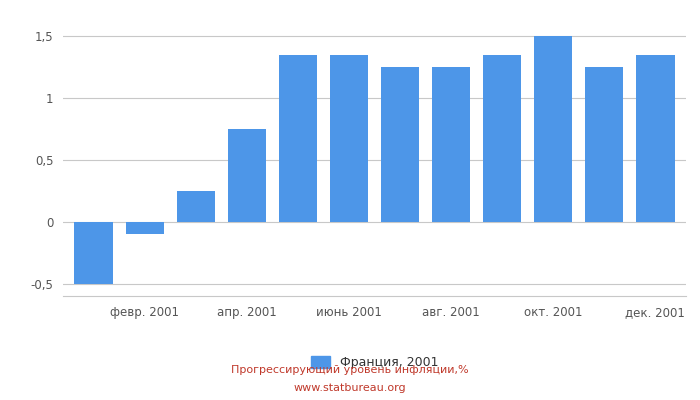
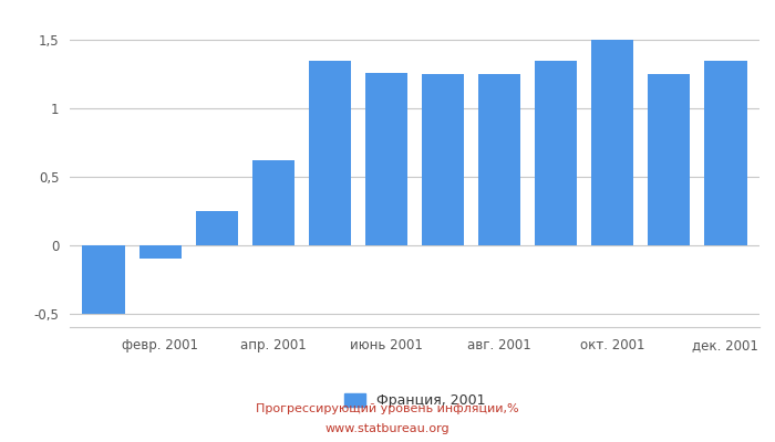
апр. 2001: 0,75 -> 0,62
июнь 2001: 1,35 -> 1,26
